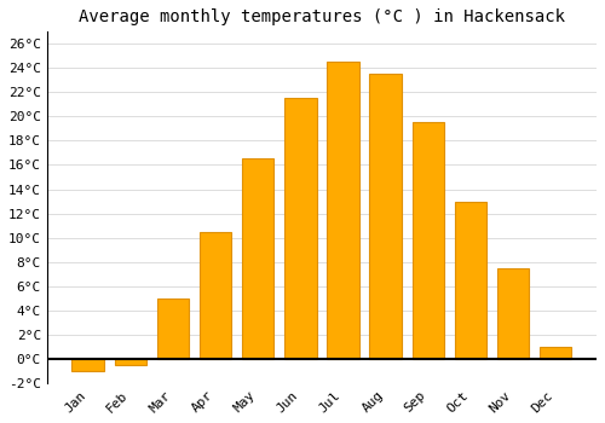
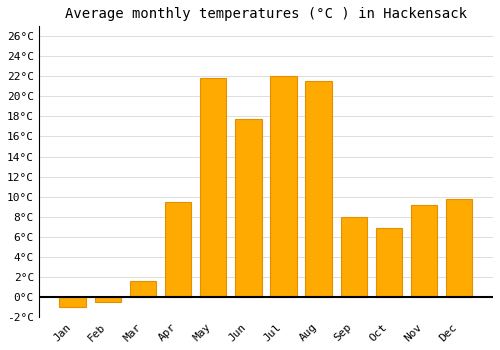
Mar: 5.0°C -> 1.6°C
Apr: 10.5°C -> 9.5°C
May: 16.5°C -> 21.8°C
Jun: 21.5°C -> 17.7°C
Jul: 24.5°C -> 22.0°C
Aug: 23.5°C -> 21.5°C
Sep: 19.5°C -> 8.0°C
Oct: 13.0°C -> 6.9°C
Nov: 7.5°C -> 9.2°C
Dec: 1.0°C -> 9.8°C
